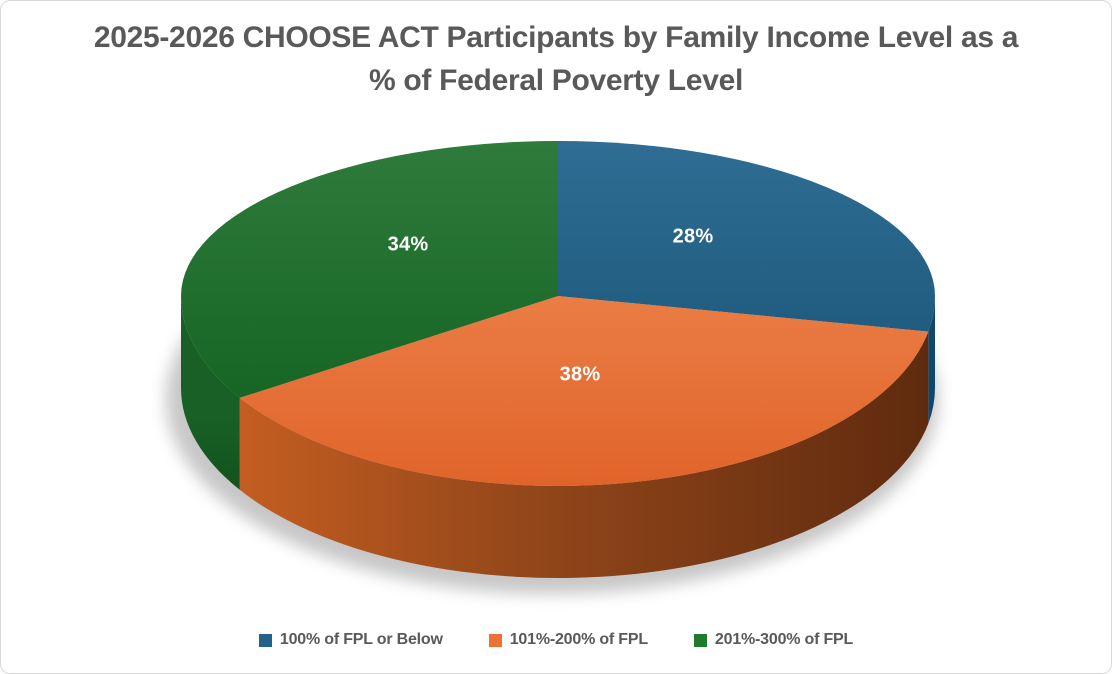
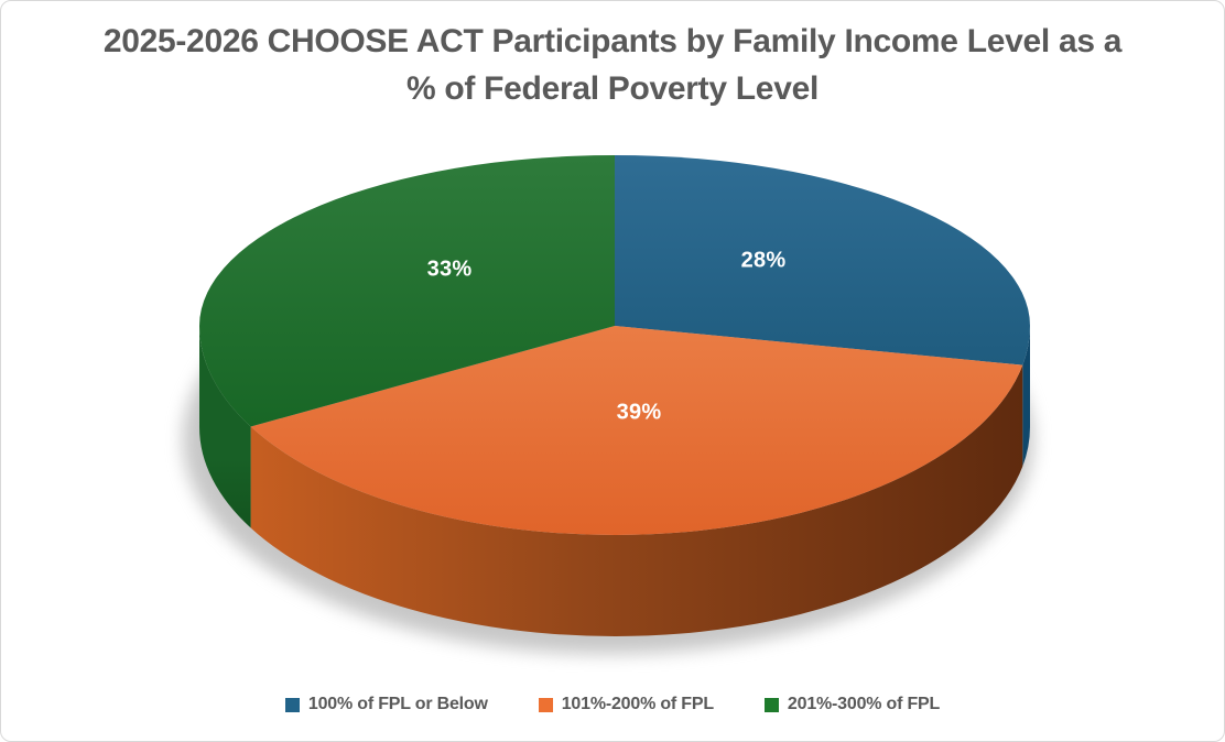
101%-200% of FPL: 38% -> 39%
201%-300% of FPL: 34% -> 33%
